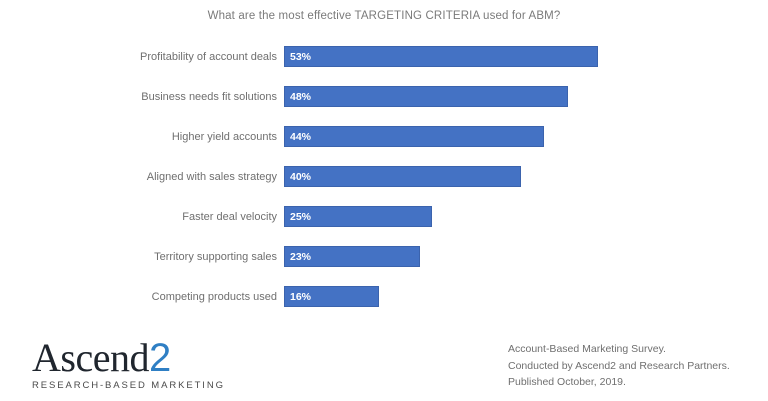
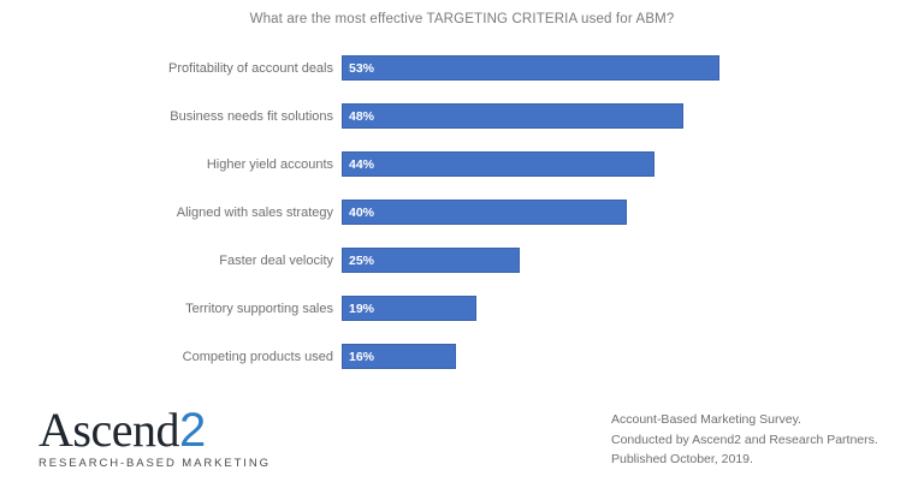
Territory supporting sales: 23% -> 19%
